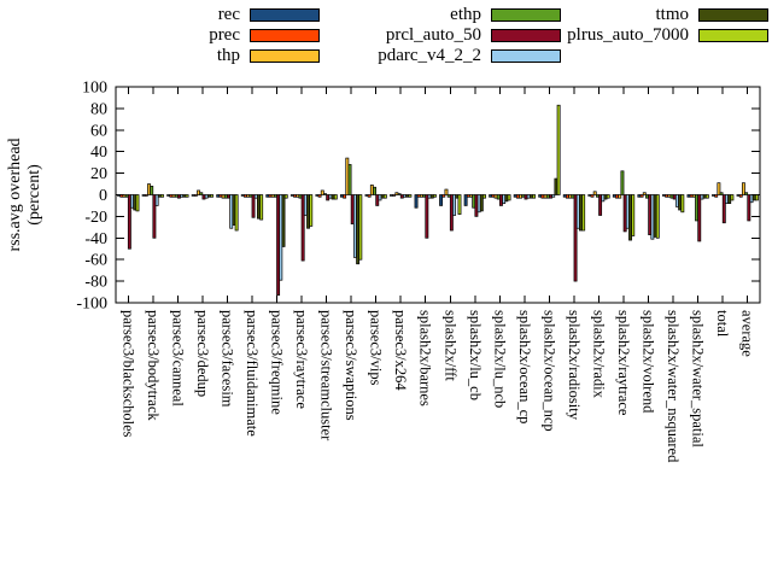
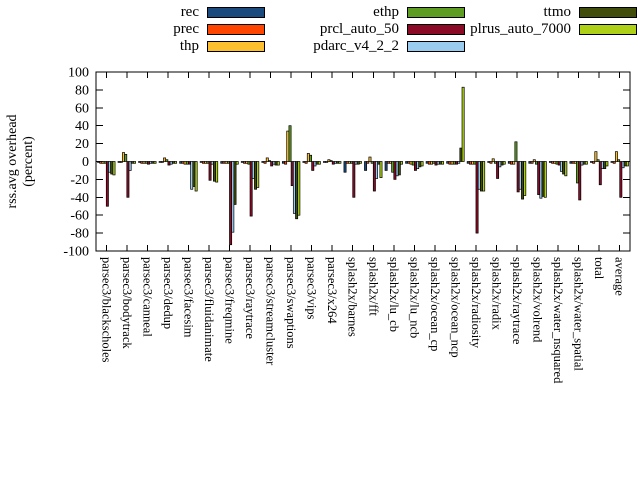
ethp/parsec3/swaptions: 30 -> 40
prcl_auto_50/average: -20 -> -40
